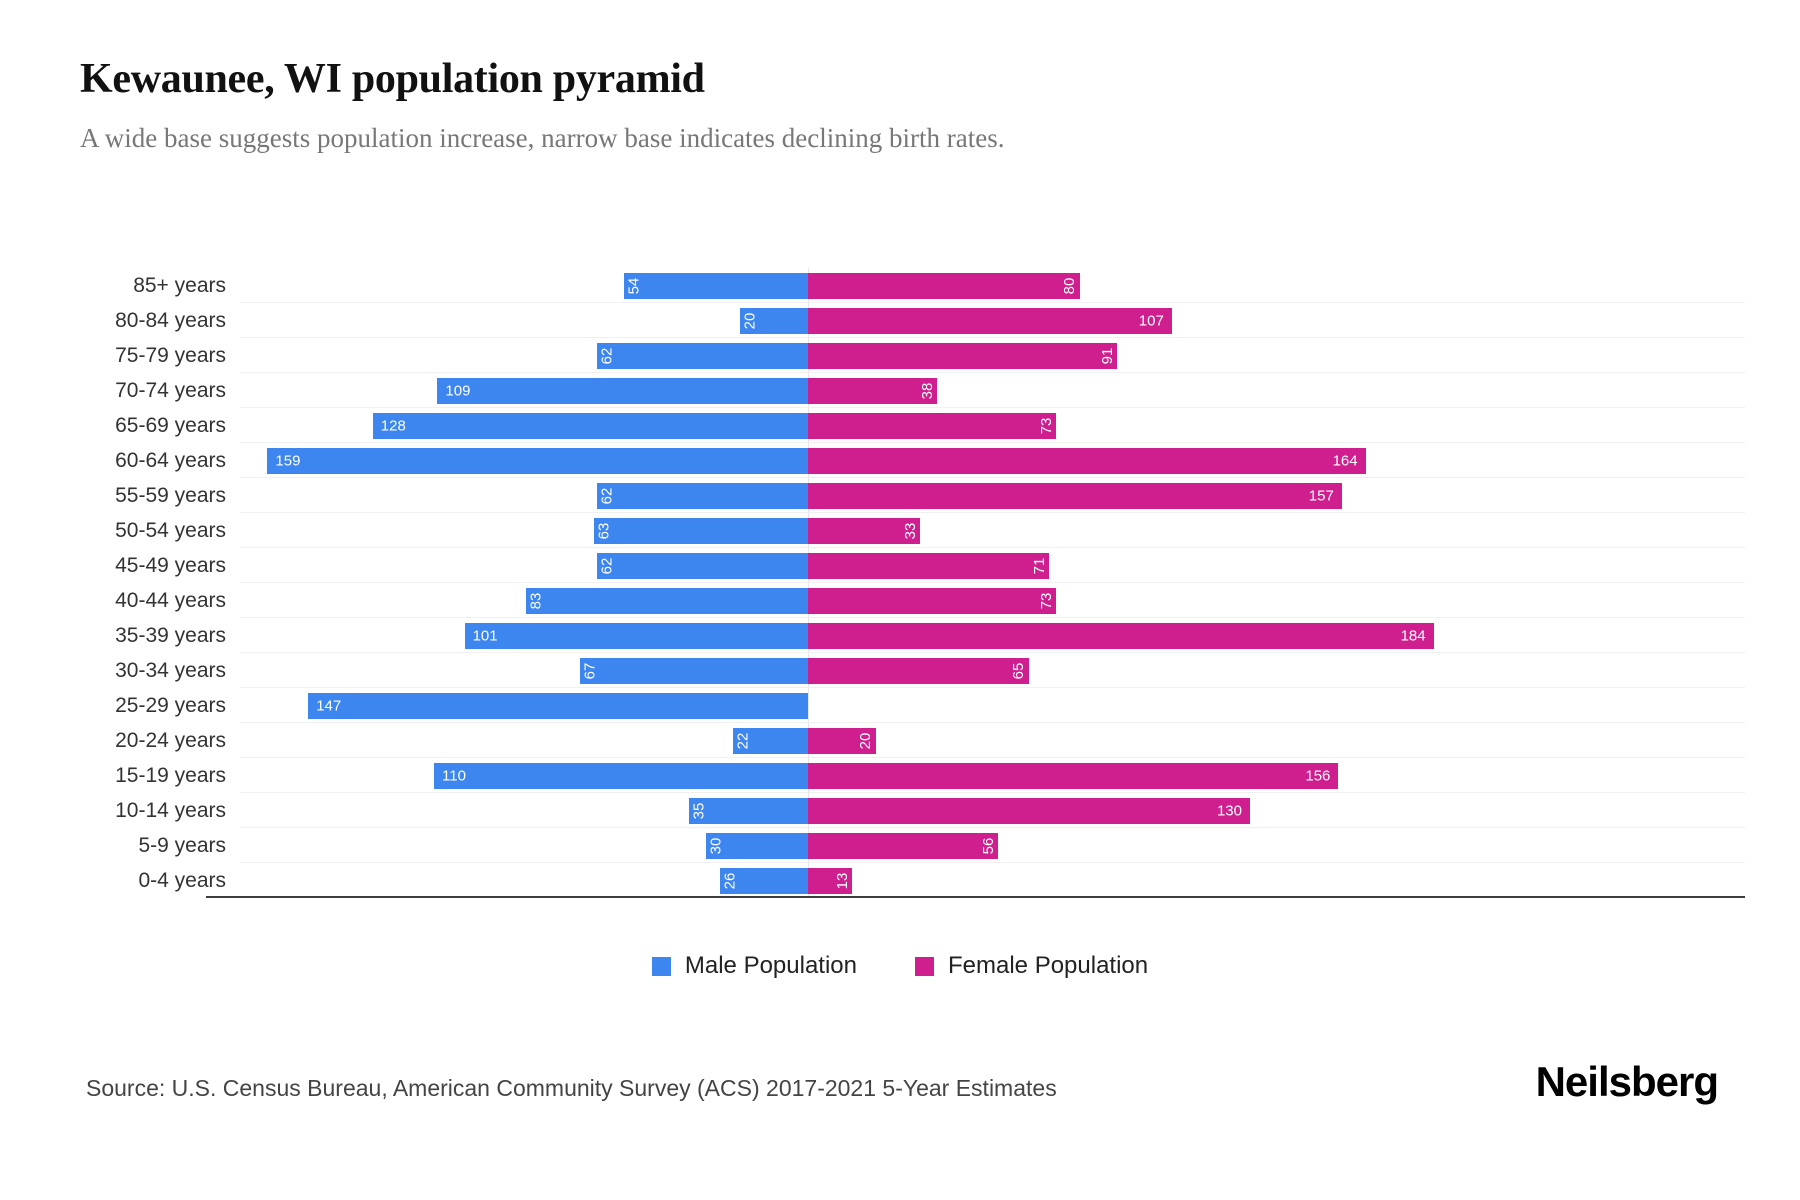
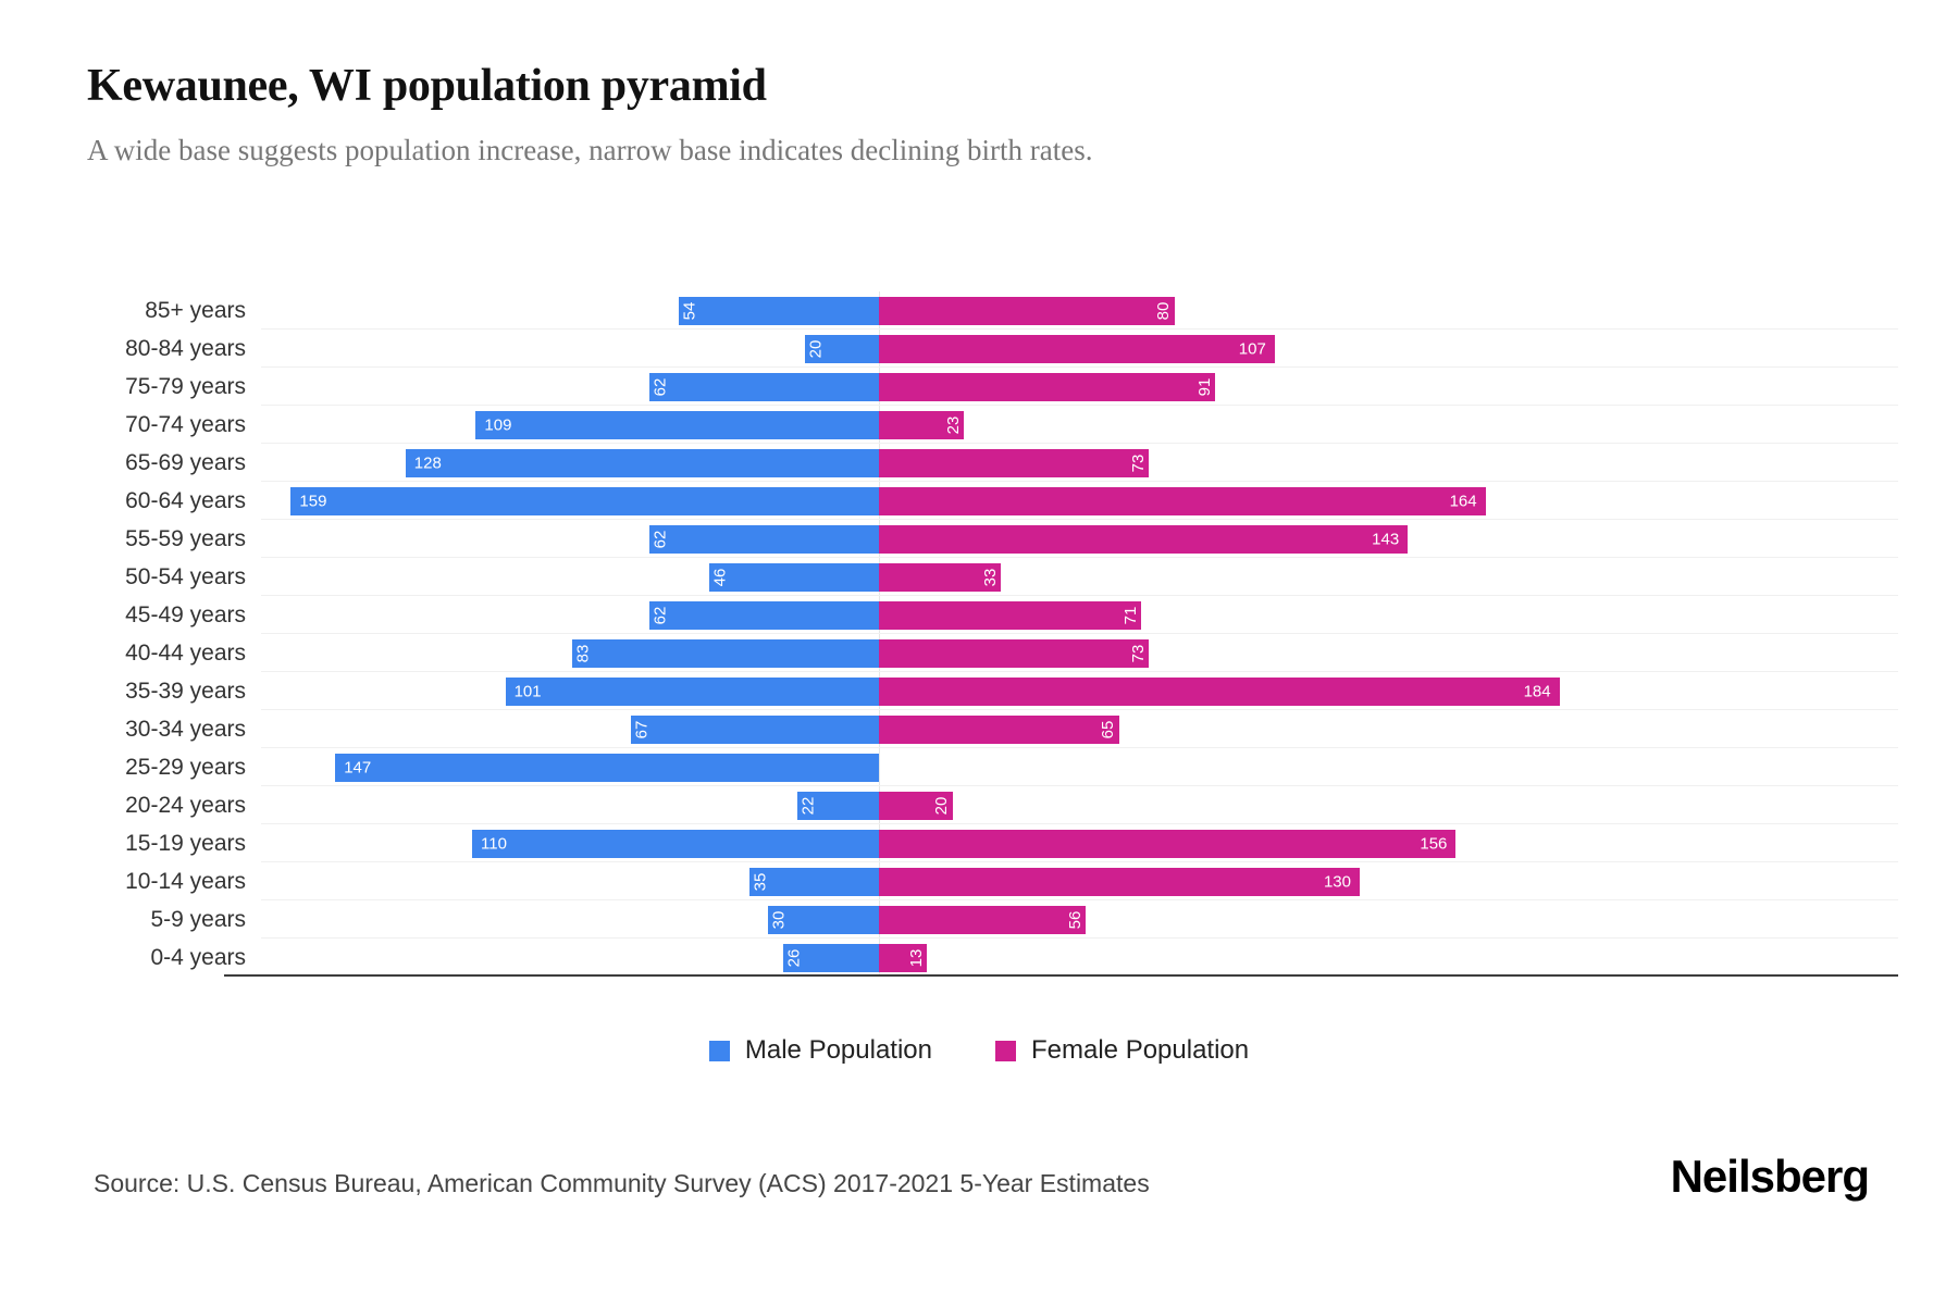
Female Population/70-74 years: 38 -> 23
Female Population/55-59 years: 157 -> 143
Male Population/50-54 years: 63 -> 46
